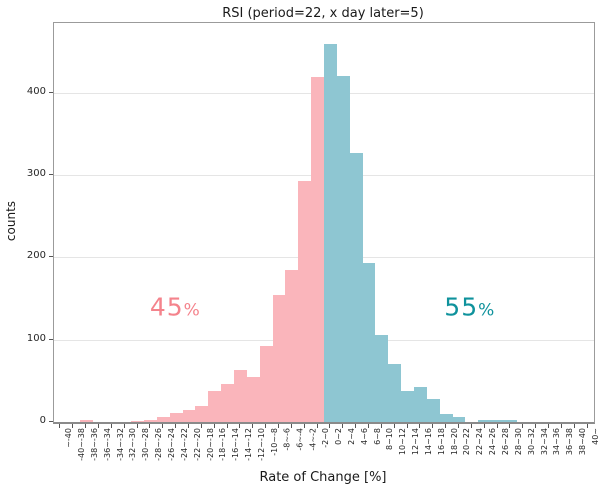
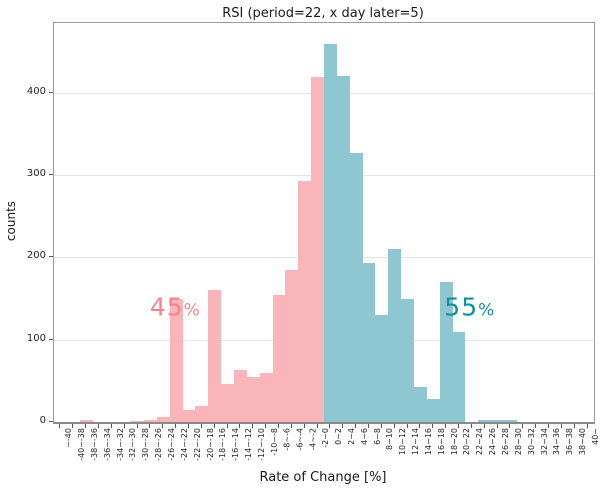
-24~-22: 10 -> 150
-18~-16: 40 -> 160
-10~-8: 90 -> 60
8~10: 110 -> 130
10~12: 70 -> 210
12~14: 40 -> 150
18~20: 10 -> 170
20~22: 10 -> 110
